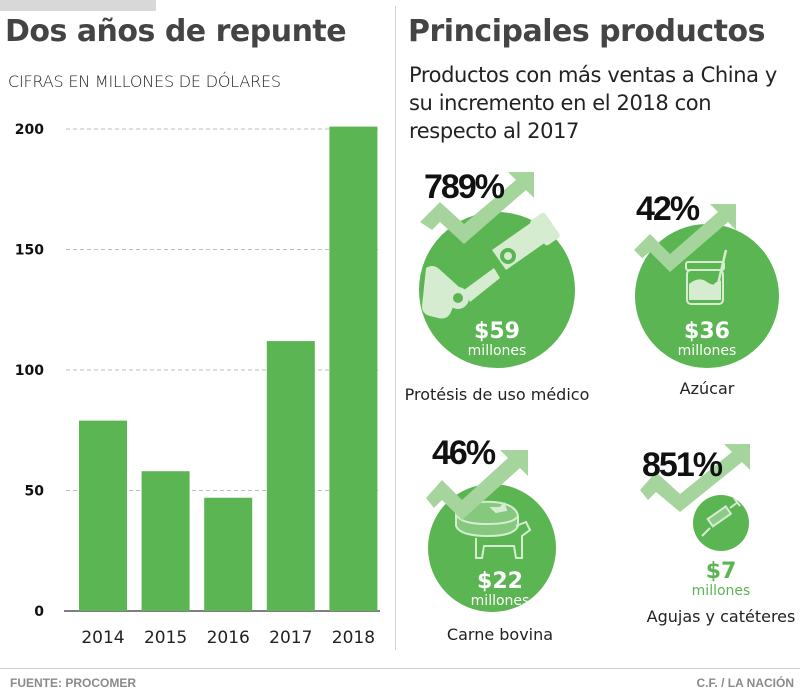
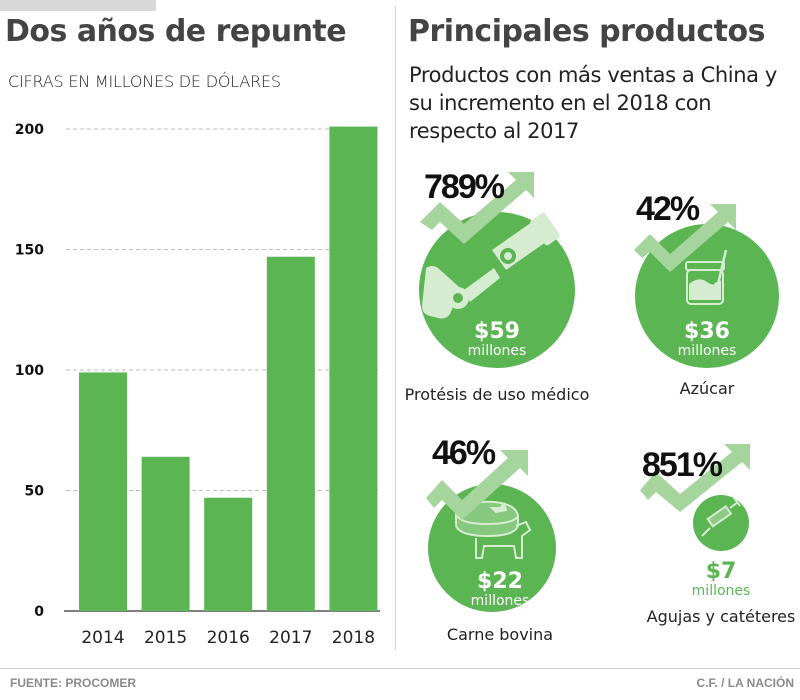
2014: 79 -> 99
2015: 58 -> 64
2017: 112 -> 147
